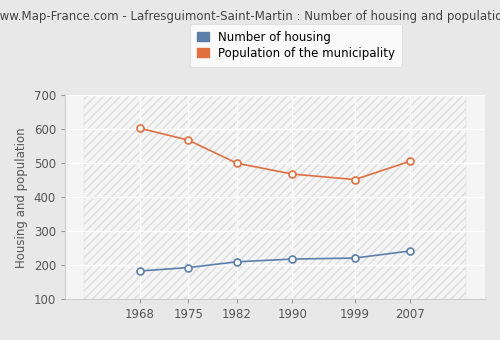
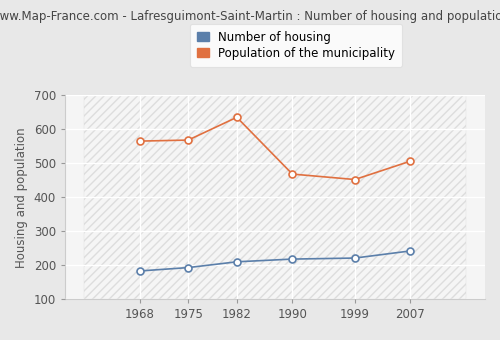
Population of the municipality/1968: 603 -> 565
Population of the municipality/1982: 500 -> 635
